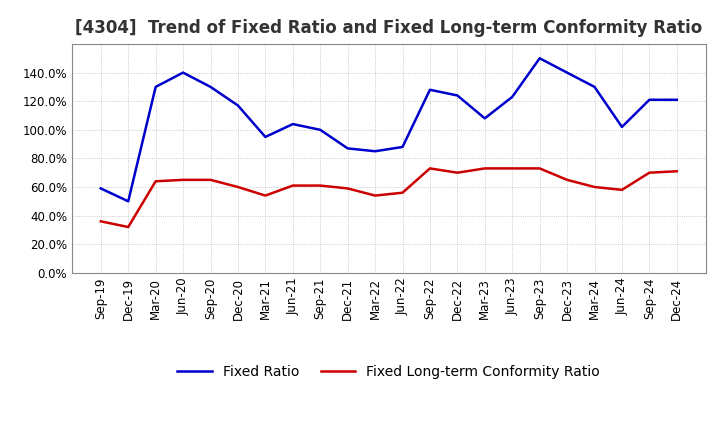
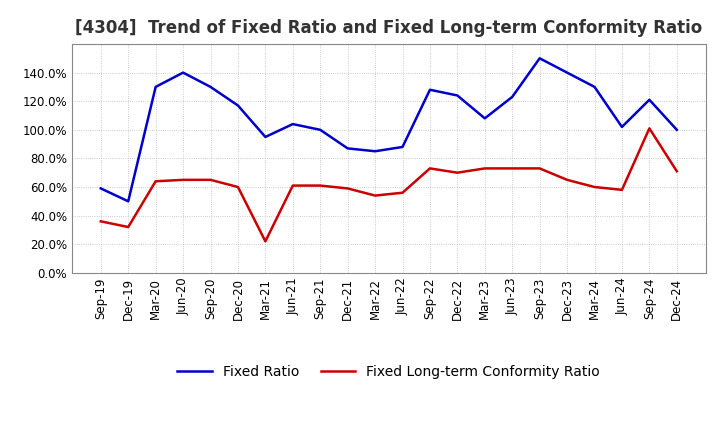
Fixed Long-term Conformity Ratio/Mar-21: 54% -> 22%
Fixed Long-term Conformity Ratio/Sep-24: 70% -> 101%
Fixed Ratio/Dec-24: 121% -> 100%
